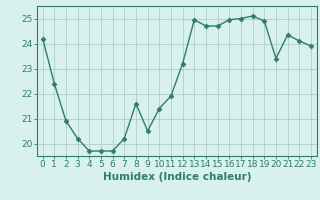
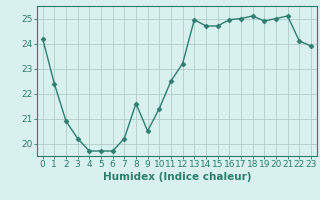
11: 21.90 -> 22.50
20: 23.40 -> 25.00
21: 24.35 -> 25.10
